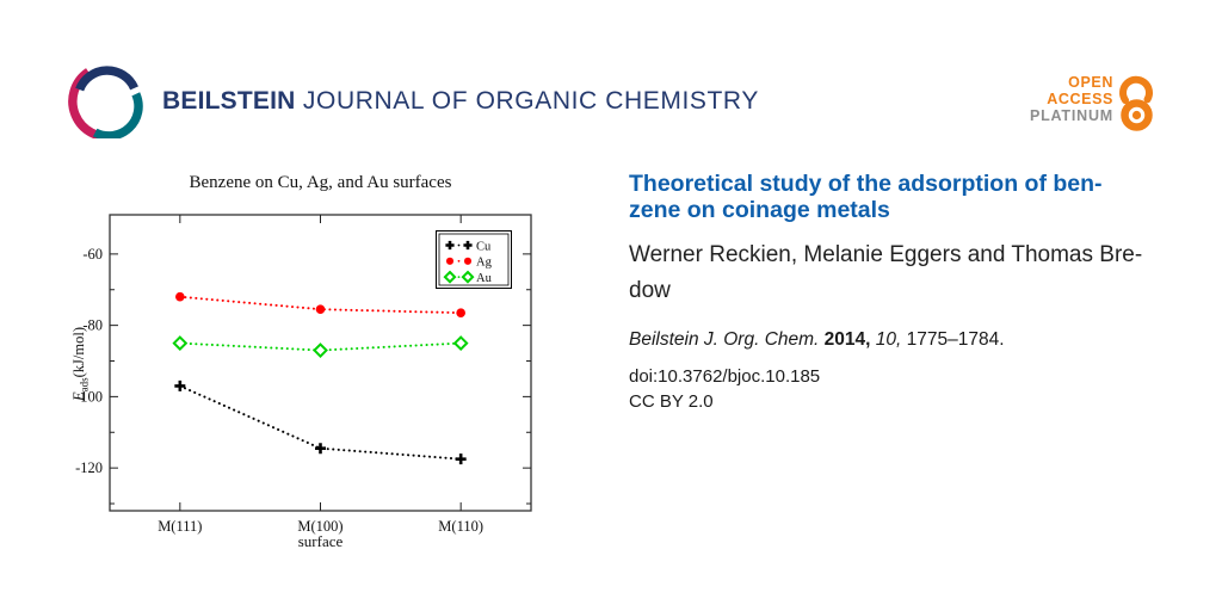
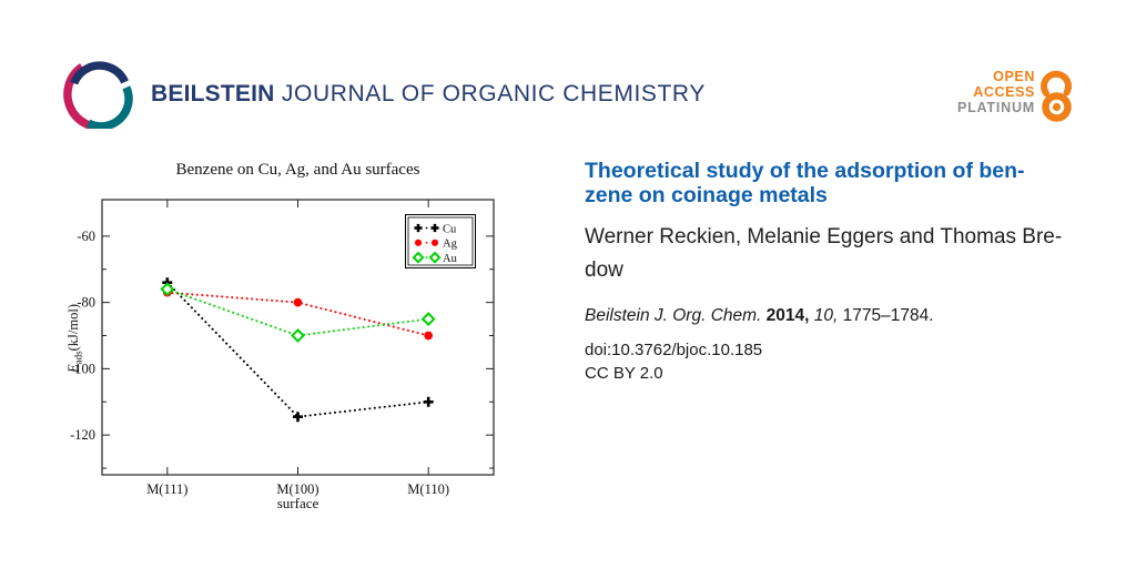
Cu/M(111): -97 -> -74
Ag/M(111): -72 -> -77
Au/M(111): -85 -> -76
Ag/M(100): -76 -> -80
Au/M(100): -87 -> -90
Cu/M(110): -118 -> -110
Ag/M(110): -76 -> -90
